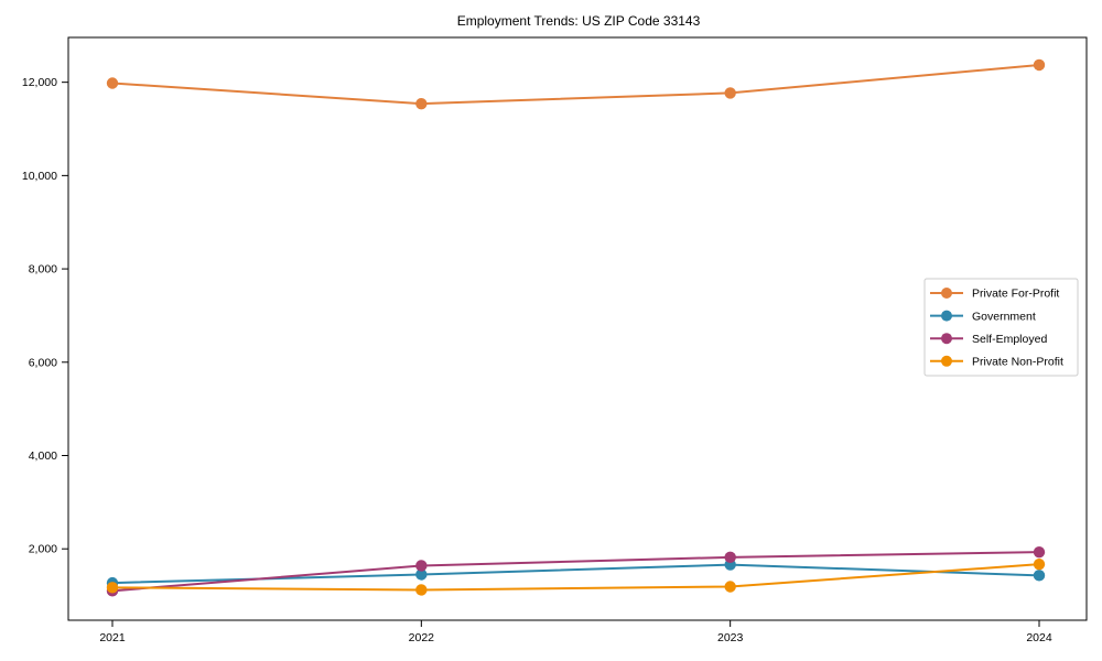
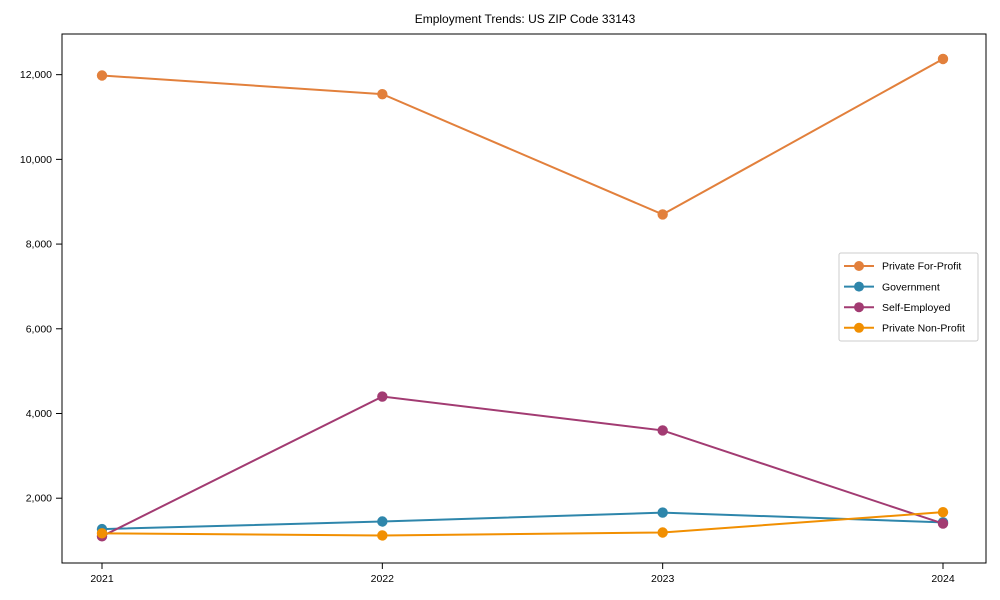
Self-Employed/2022: 1600 -> 4400
Private For-Profit/2023: 11800 -> 8700
Self-Employed/2023: 1800 -> 3600
Self-Employed/2024: 1900 -> 1400
